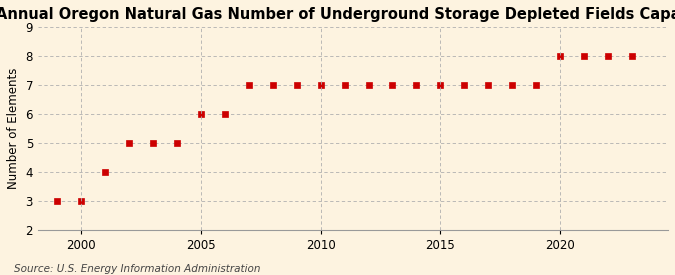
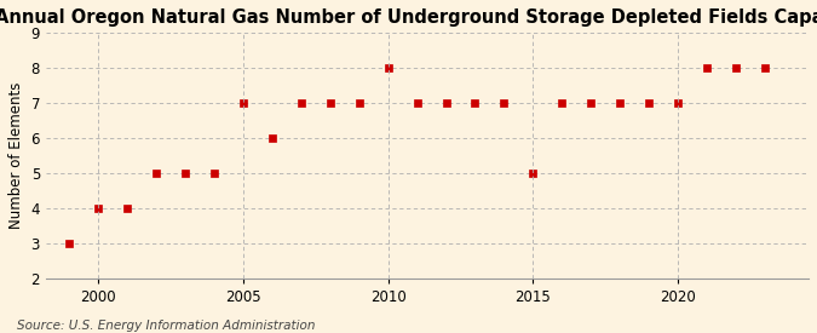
2000: 3 -> 4
2005: 6 -> 7
2010: 7 -> 8
2015: 7 -> 5
2020: 8 -> 7
